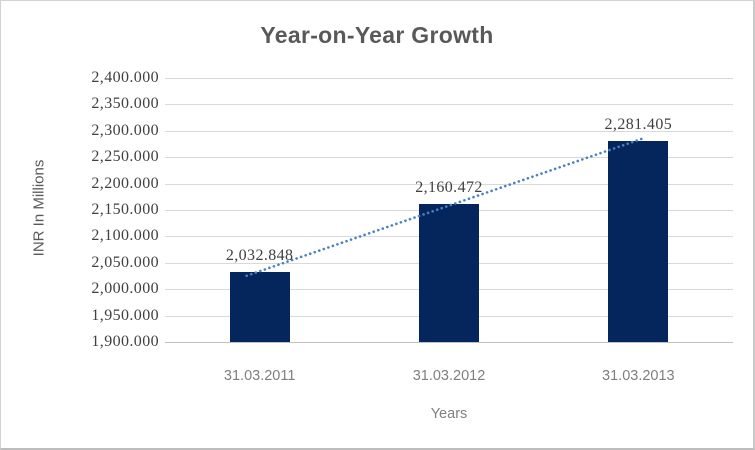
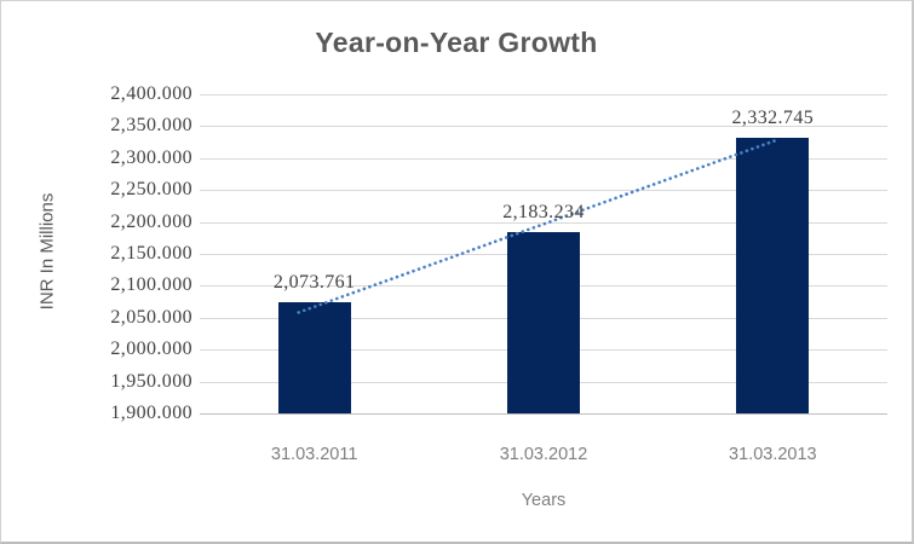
31.03.2011: 2,032.848 -> 2,073.761
31.03.2012: 2,160.472 -> 2,183.234
31.03.2013: 2,281.405 -> 2,332.745
